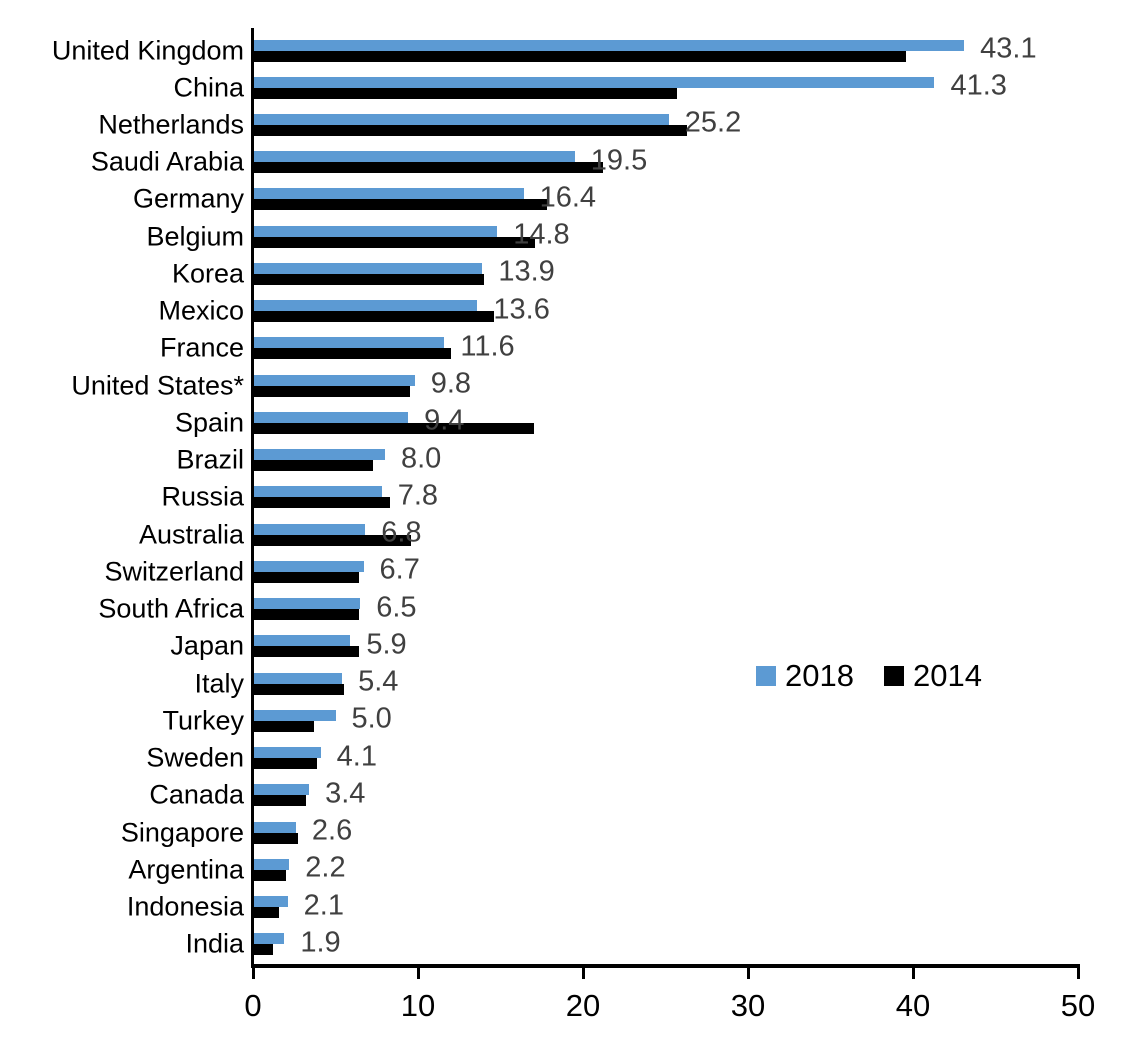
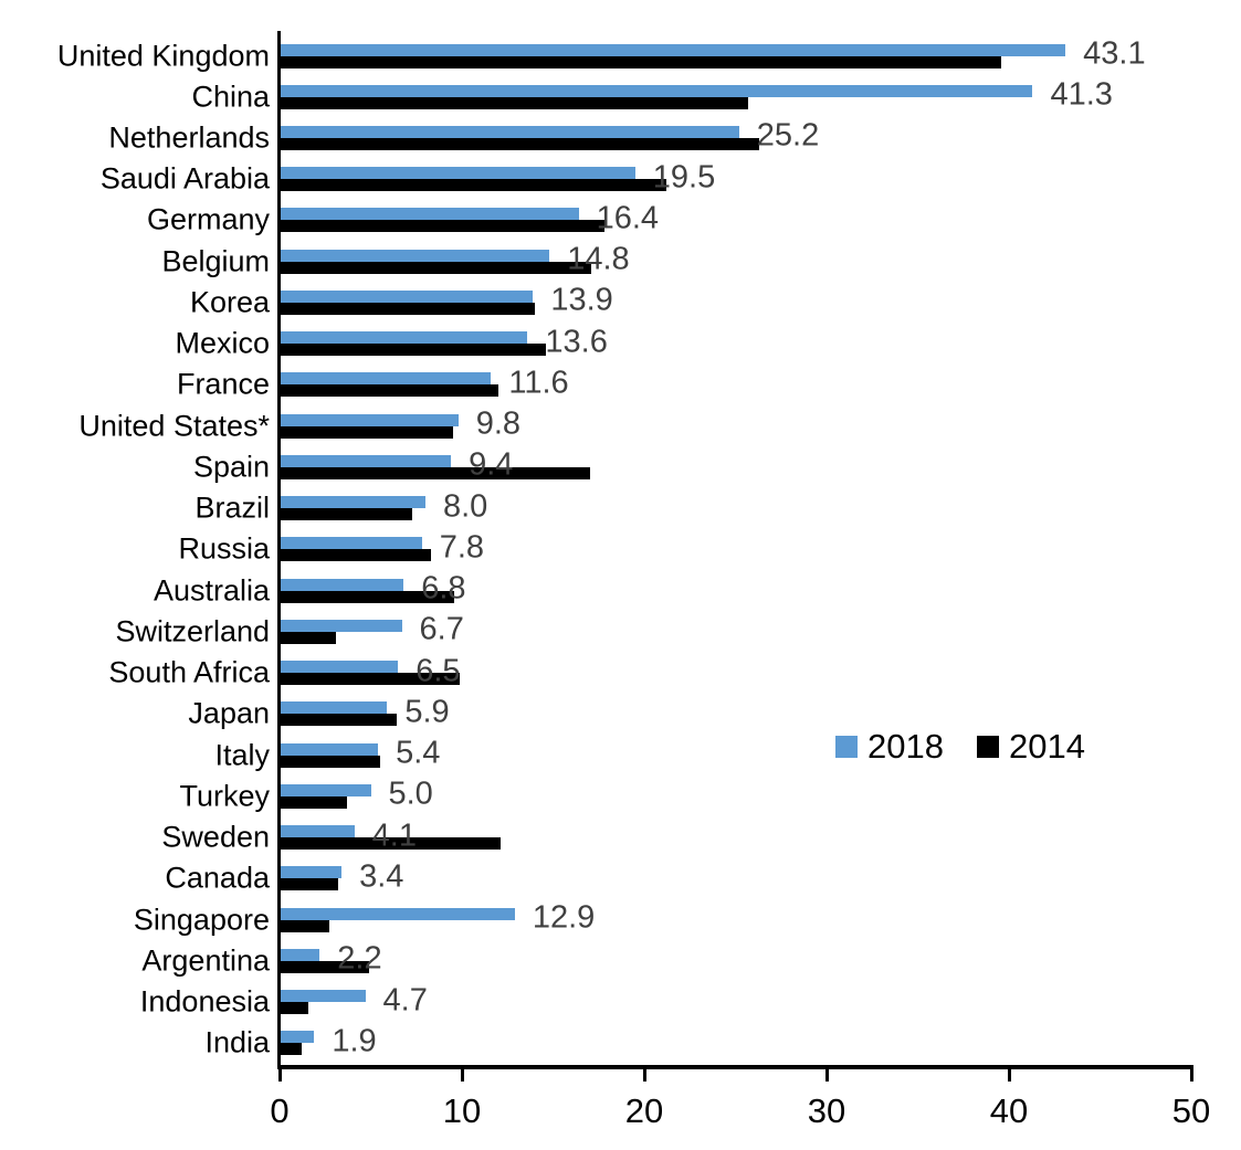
2014/Switzerland: 6.4 -> 3.1
2014/South Africa: 6.4 -> 9.9
2014/Sweden: 3.9 -> 12.1
2018/Singapore: 2.6 -> 12.9
2014/Argentina: 2.0 -> 4.9
2018/Indonesia: 2.1 -> 4.7
